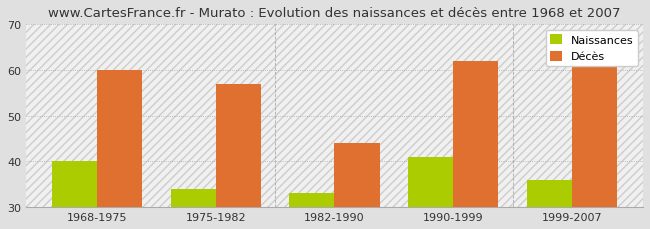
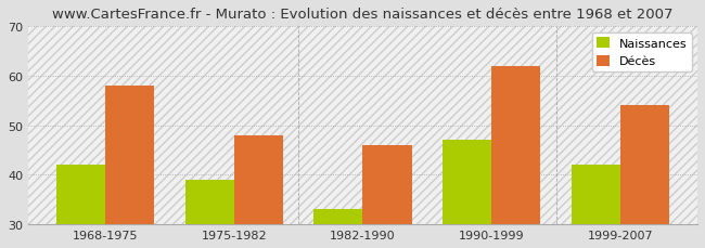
Naissances/1968-1975: 40 -> 42
Décès/1968-1975: 60 -> 58
Naissances/1975-1982: 34 -> 39
Décès/1975-1982: 57 -> 48
Décès/1982-1990: 44 -> 46
Naissances/1990-1999: 41 -> 47
Naissances/1999-2007: 36 -> 42
Décès/1999-2007: 61 -> 54
